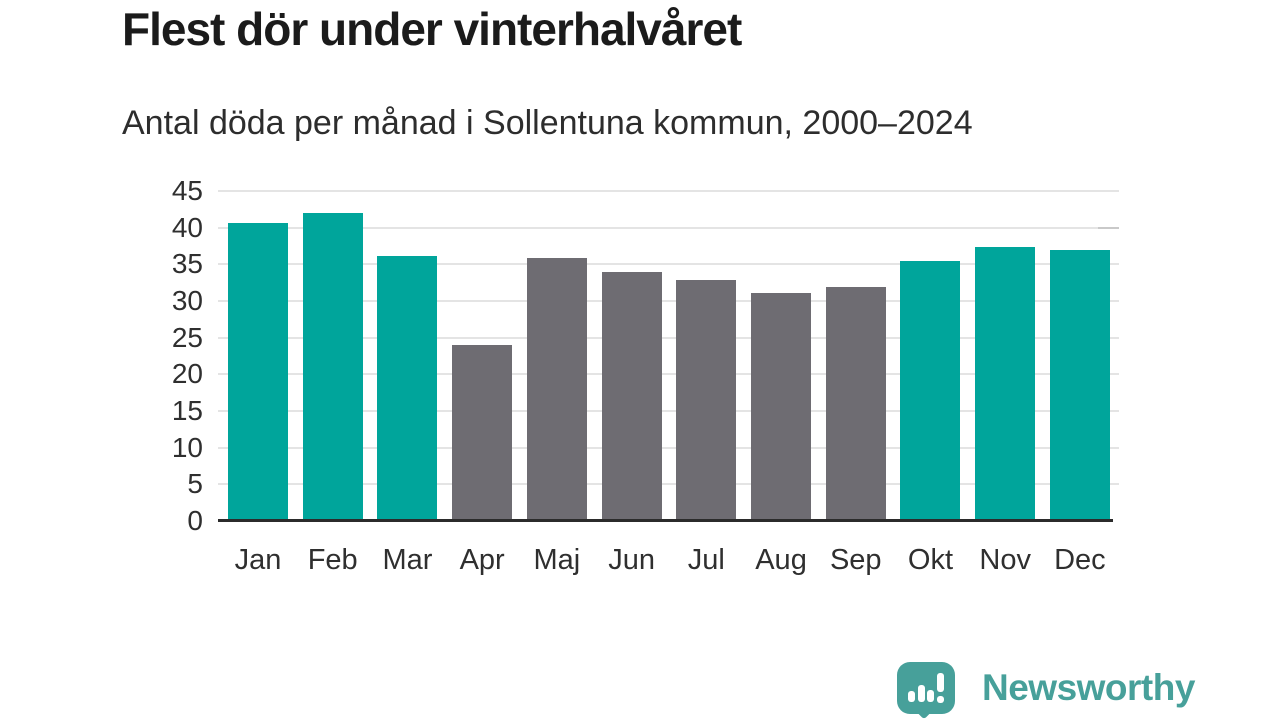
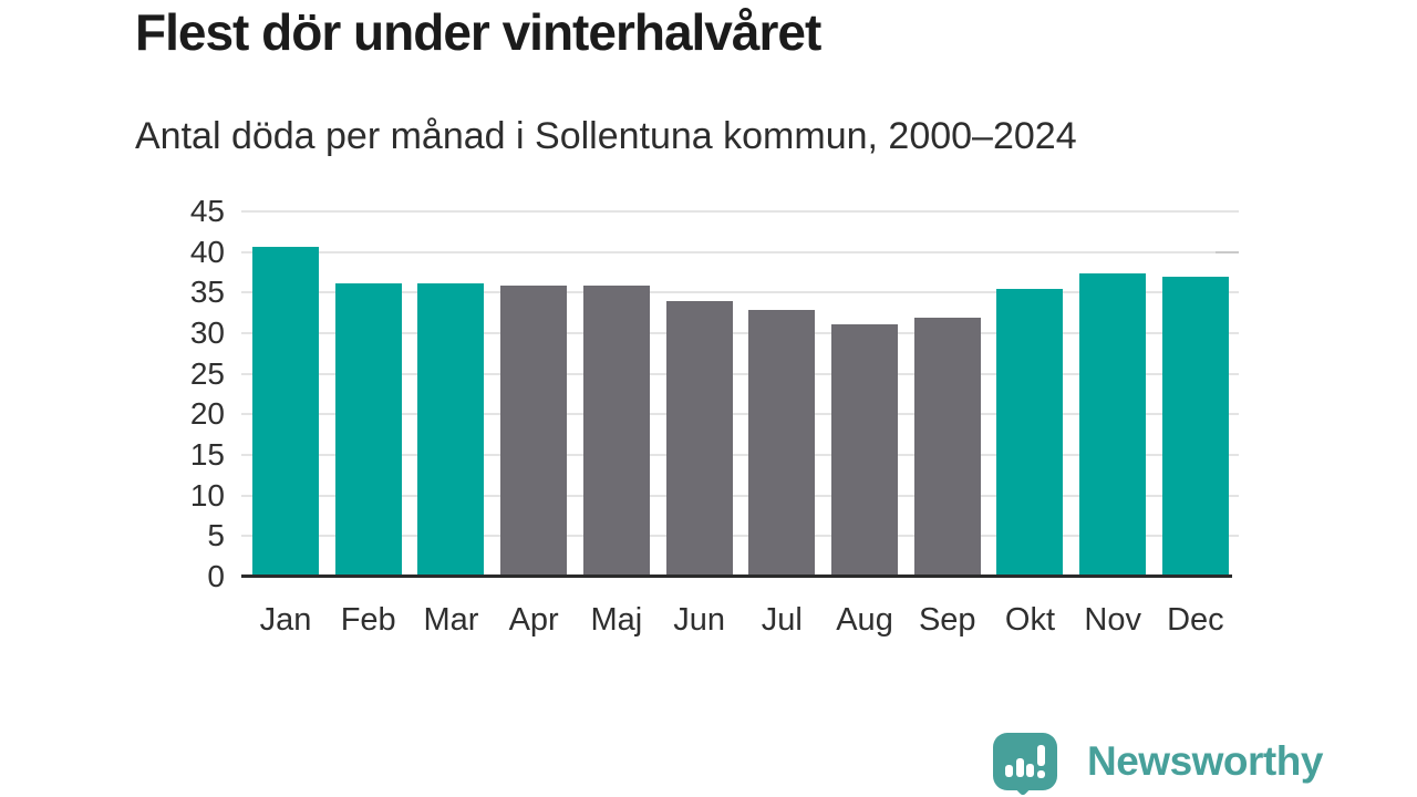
Feb: 42 -> 36
Apr: 24 -> 36
